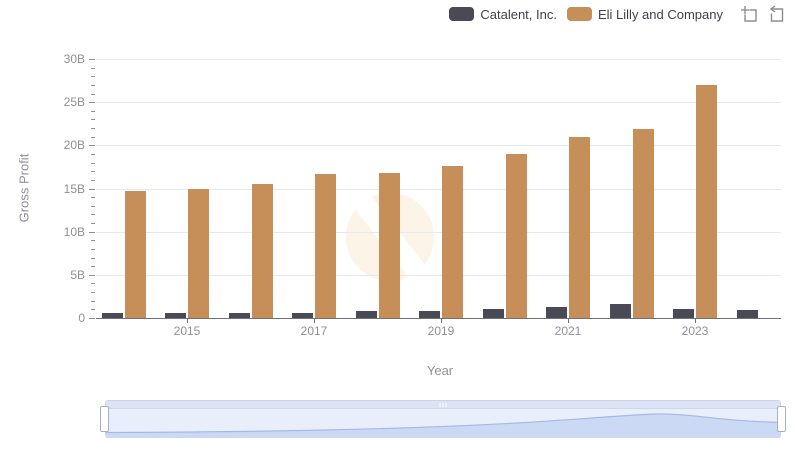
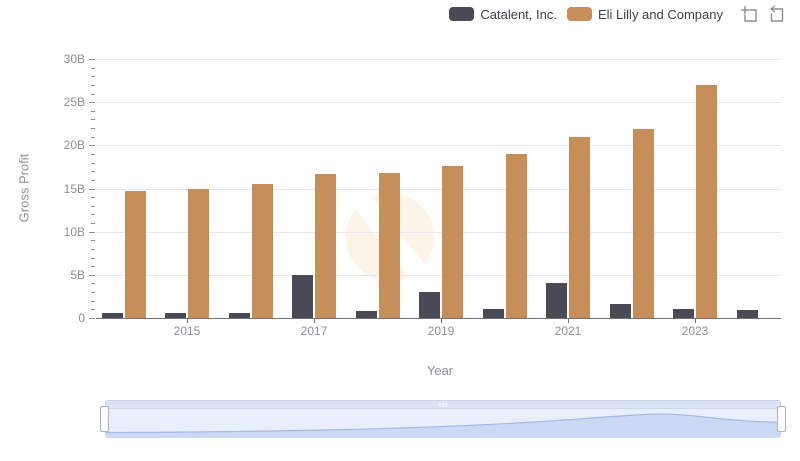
Catalent, Inc./2017: 1B -> 5B
Catalent, Inc./2019: 1B -> 3B
Catalent, Inc./2021: 1B -> 4B
